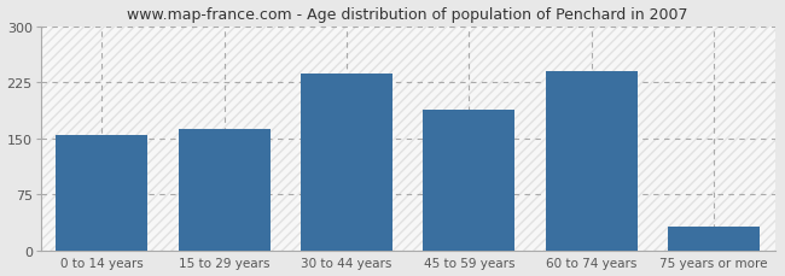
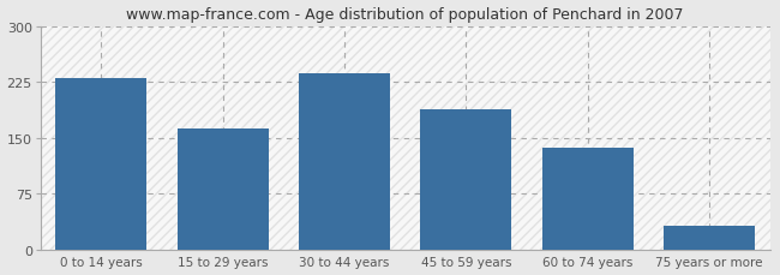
0 to 14 years: 154 -> 230
60 to 74 years: 240 -> 137
